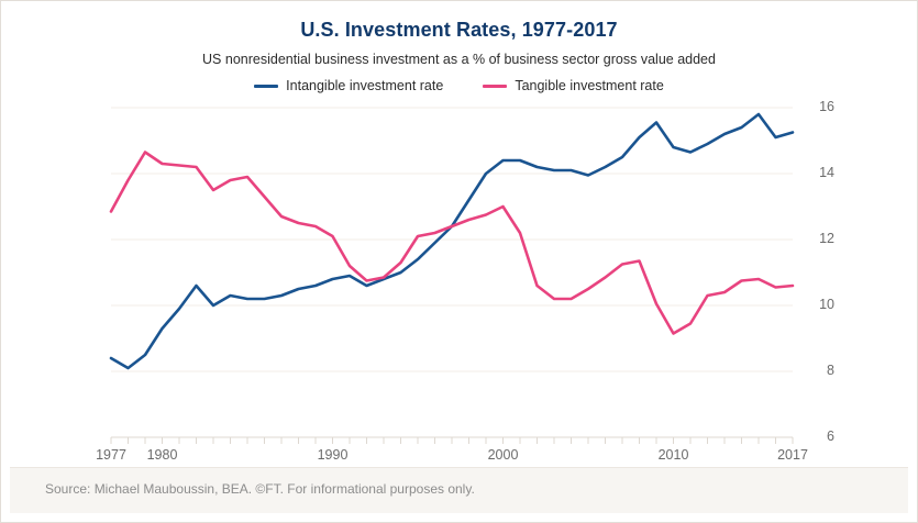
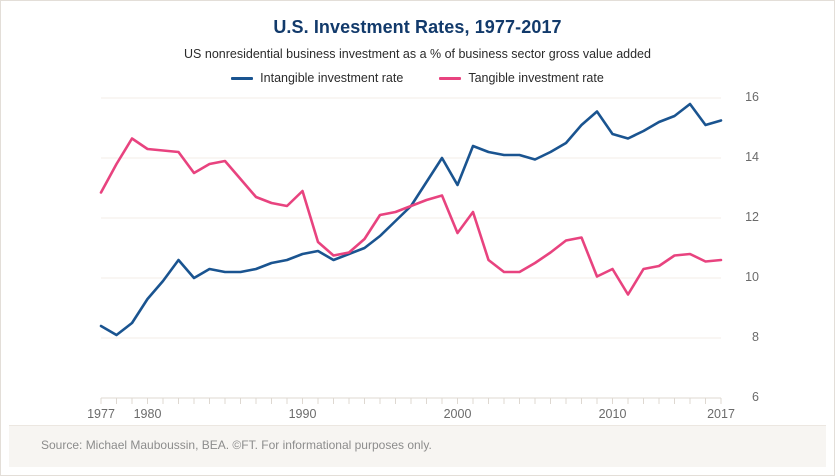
Tangible investment rate/1990: 12.1 -> 12.9
Intangible investment rate/2000: 14.4 -> 13.1
Tangible investment rate/2000: 13.0 -> 11.5
Tangible investment rate/2010: 9.2 -> 10.3
